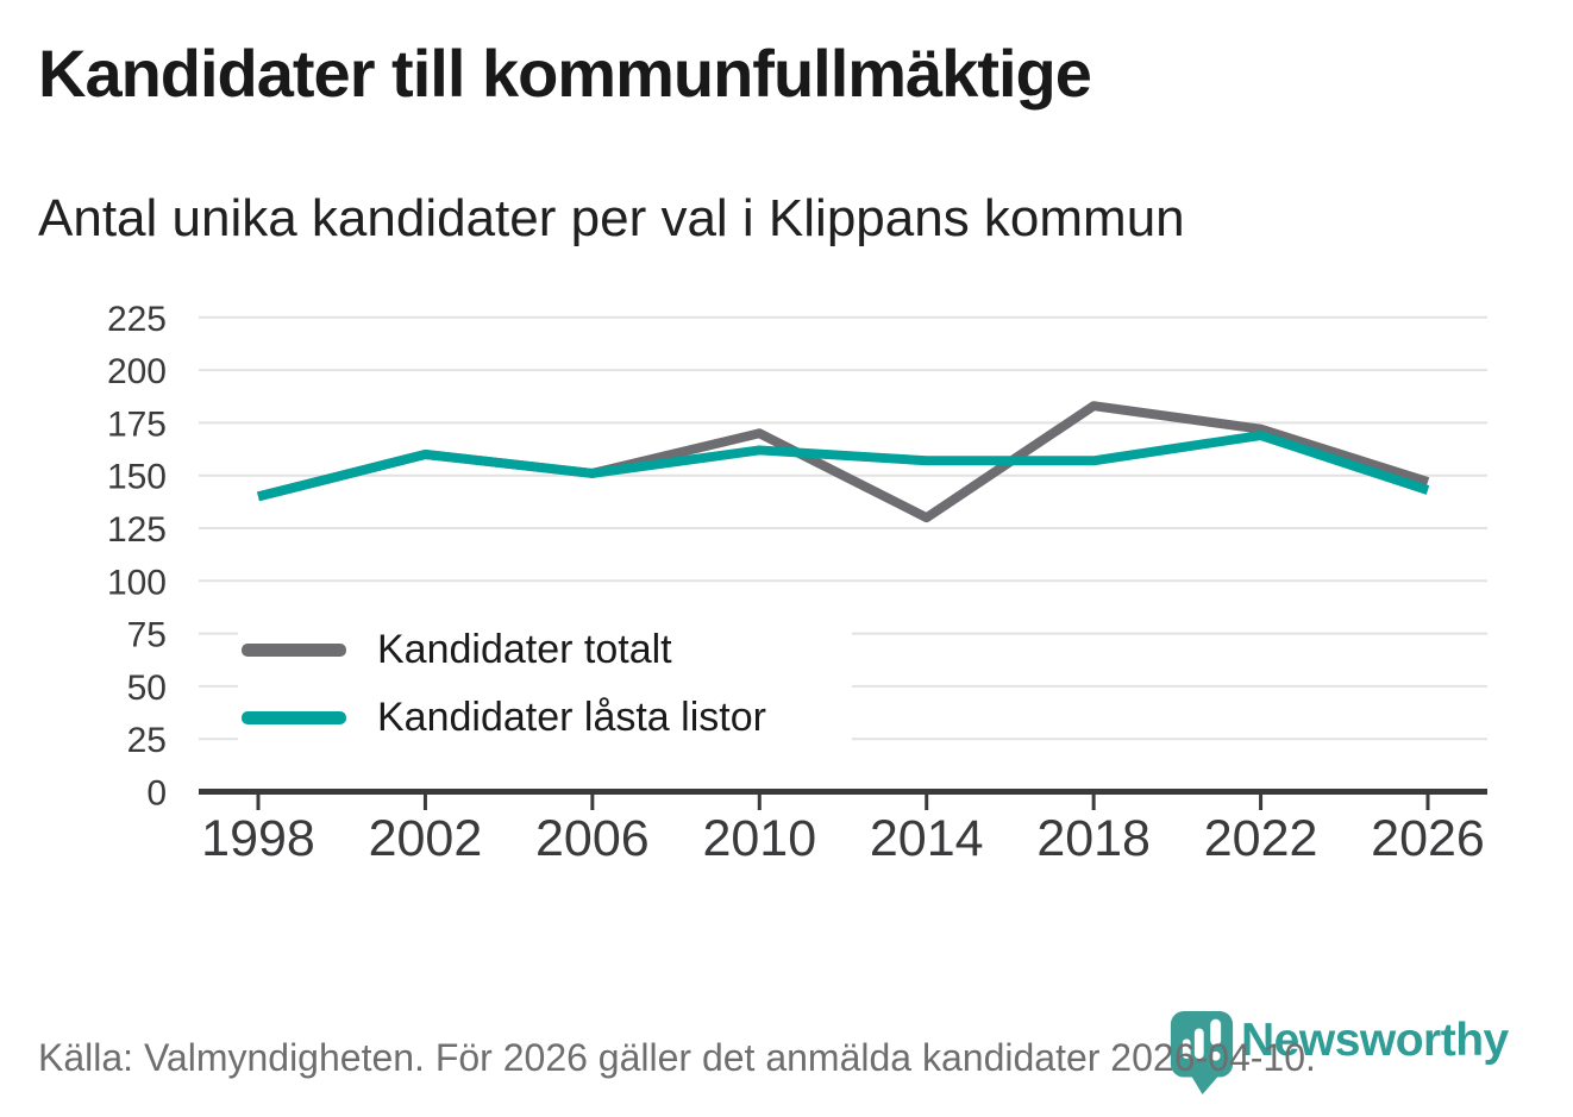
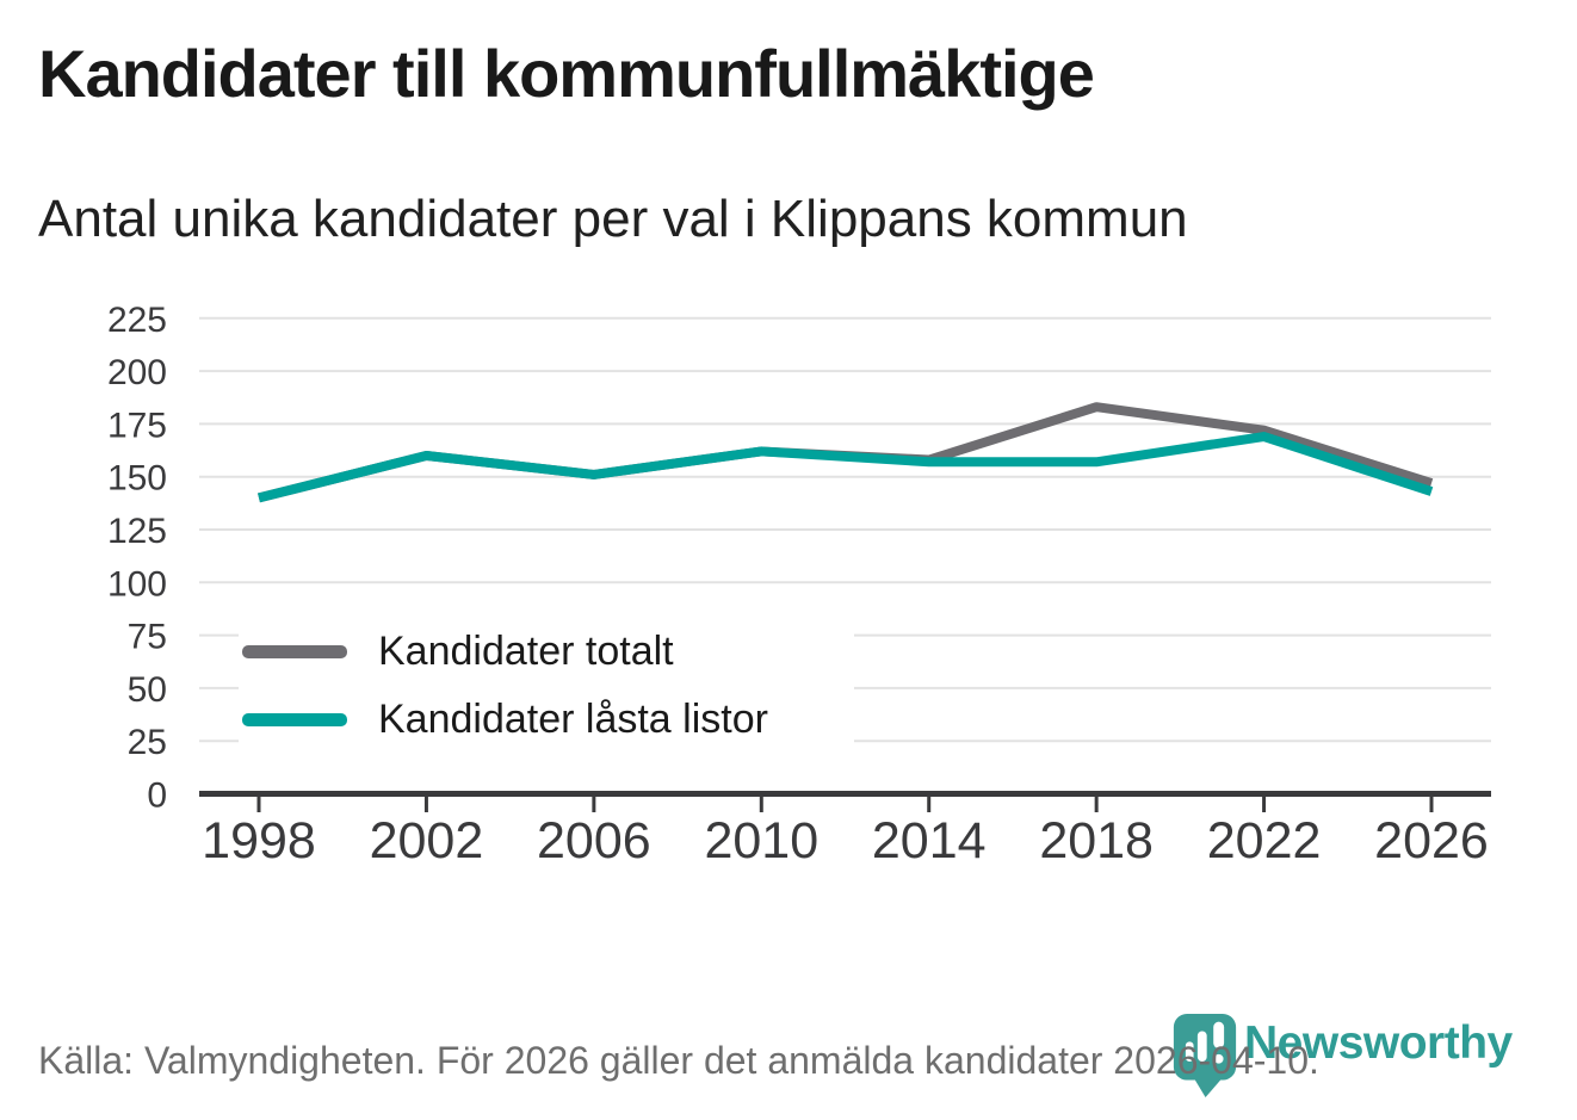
Kandidater totalt/2010: 170 -> 162
Kandidater totalt/2014: 130 -> 158
